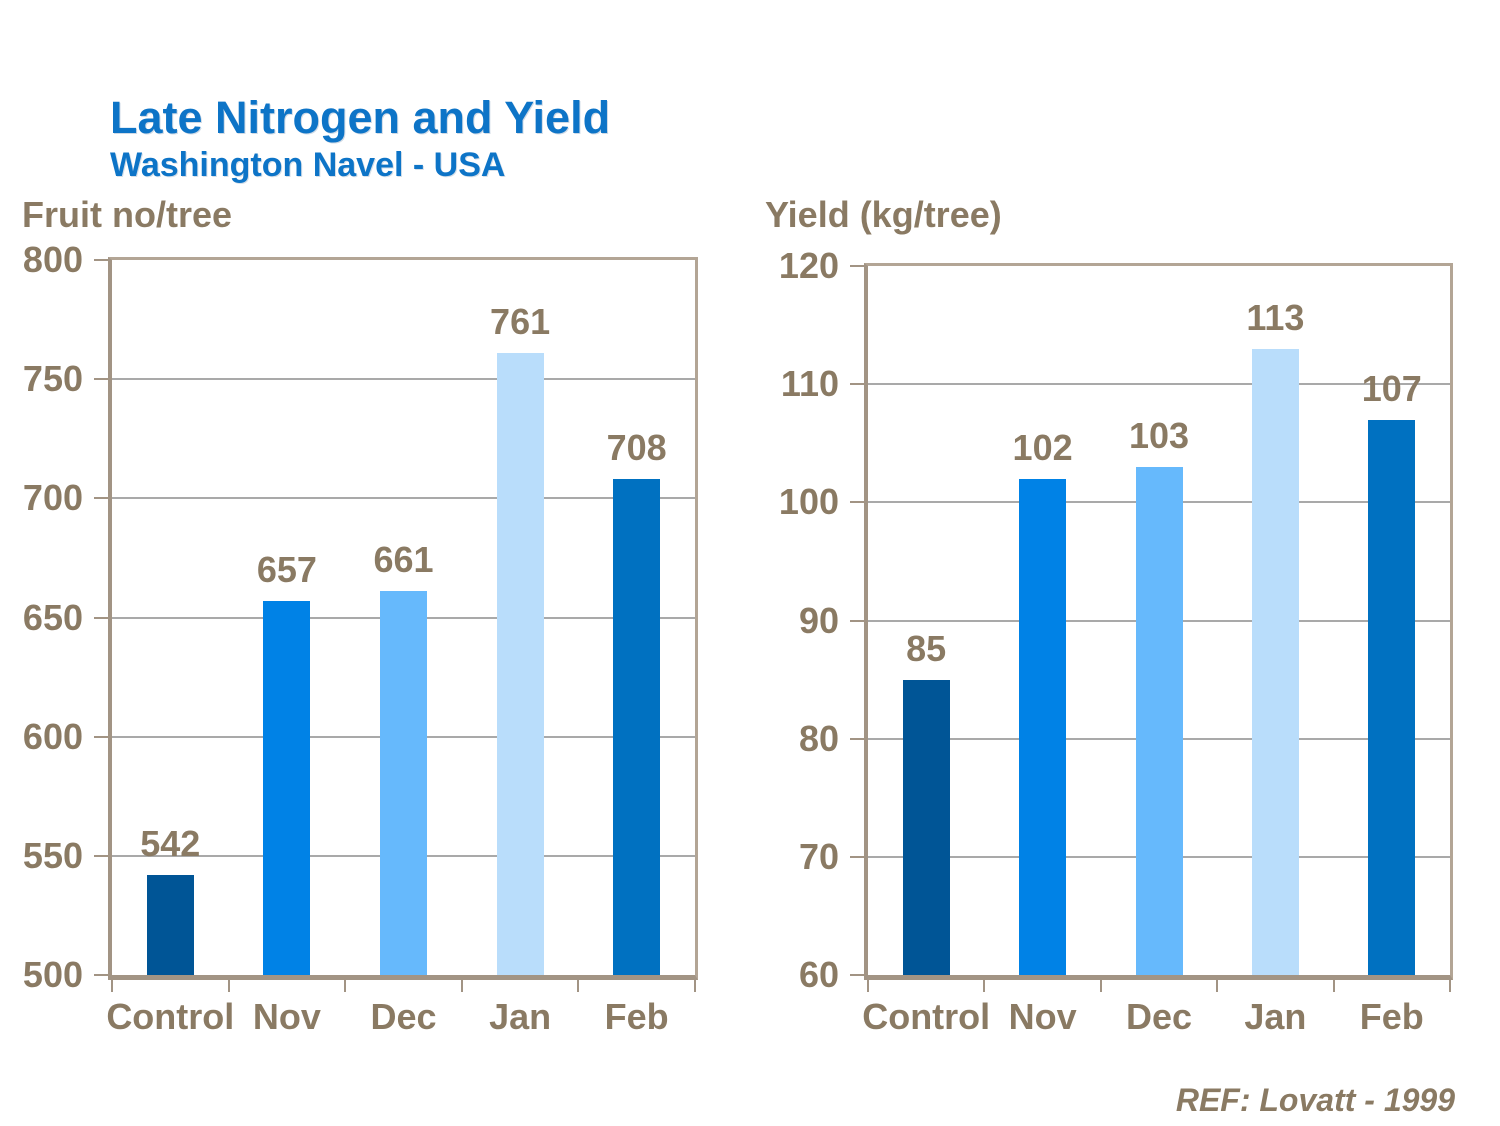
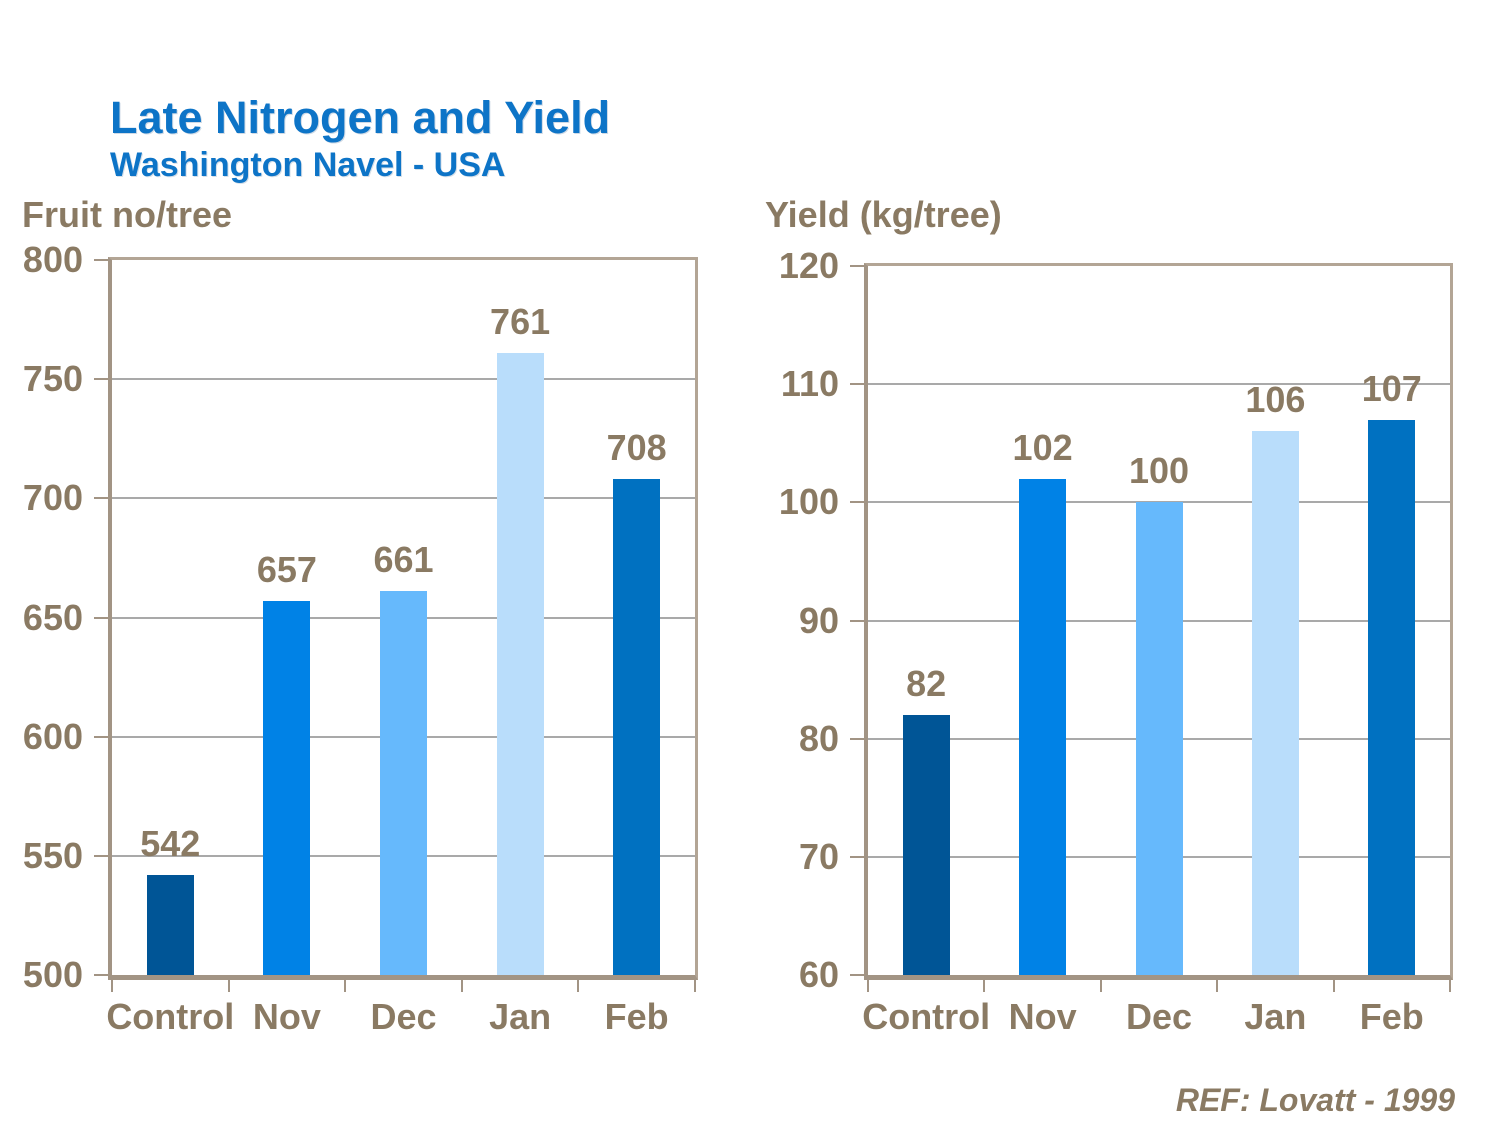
Yield (kg/tree)/Control: 85 -> 82
Yield (kg/tree)/Dec: 103 -> 100
Yield (kg/tree)/Jan: 113 -> 106
